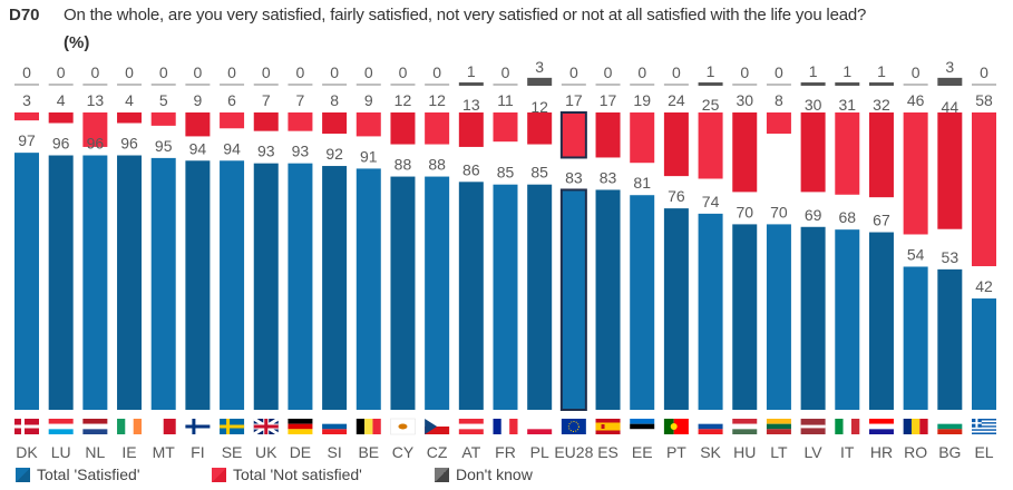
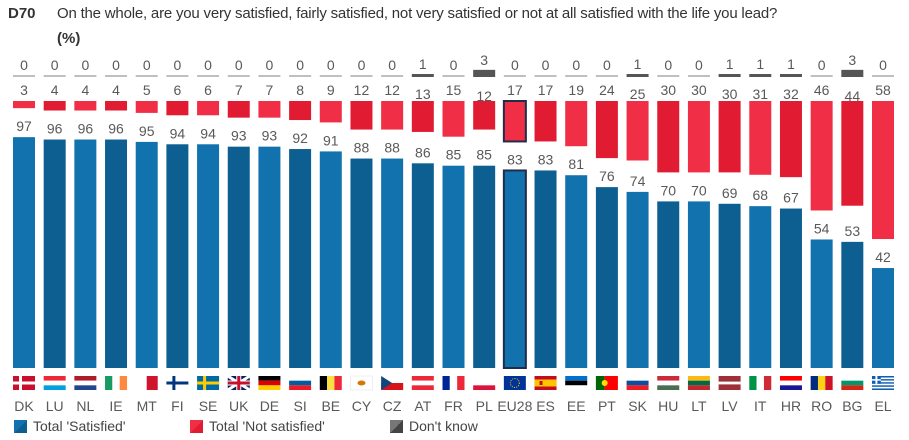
Total 'Not satisfied'/NL: 13 -> 4
Total 'Not satisfied'/FI: 9 -> 6
Total 'Not satisfied'/FR: 11 -> 15
Total 'Not satisfied'/LT: 8 -> 30
